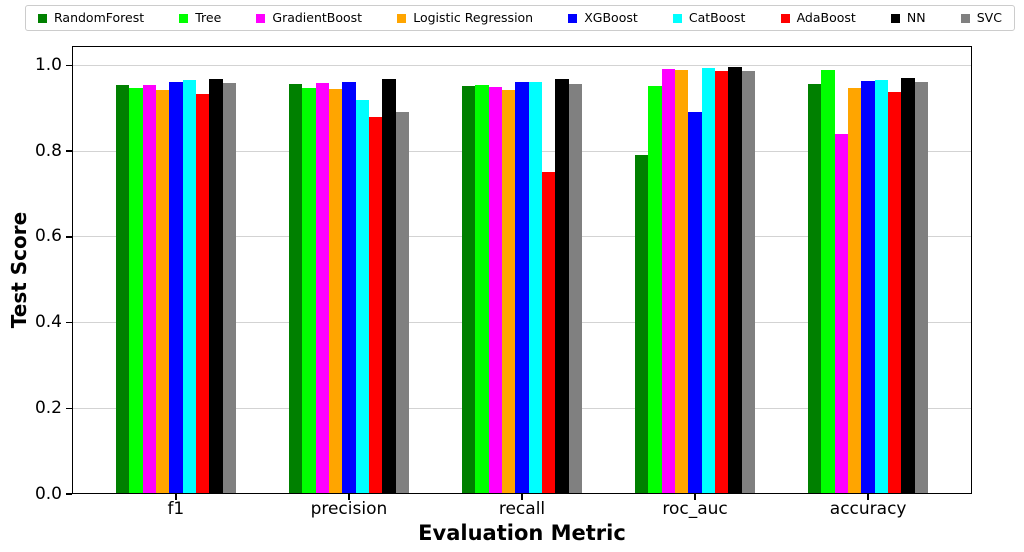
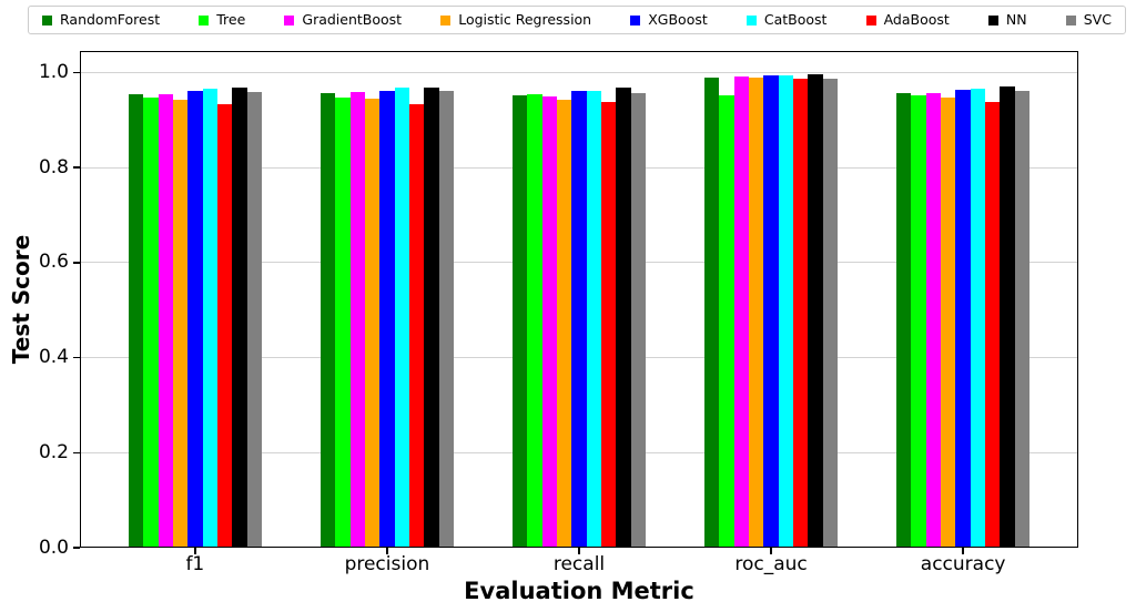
CatBoost/precision: 0.92 -> 0.97
AdaBoost/precision: 0.88 -> 0.93
SVC/precision: 0.89 -> 0.96
AdaBoost/recall: 0.75 -> 0.94
RandomForest/roc_auc: 0.79 -> 0.99
XGBoost/roc_auc: 0.89 -> 0.99
Tree/accuracy: 0.99 -> 0.95
GradientBoost/accuracy: 0.84 -> 0.96
